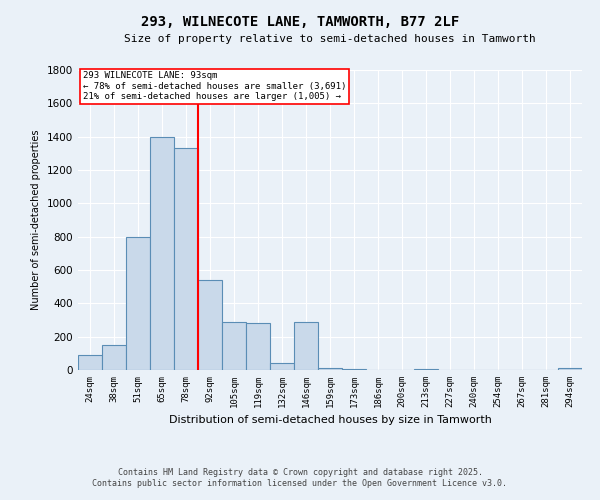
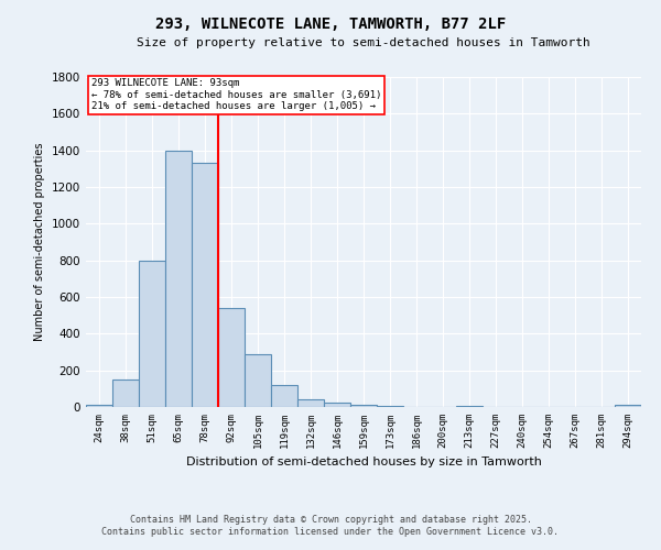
24sqm: 90 -> 10
119sqm: 280 -> 120
146sqm: 290 -> 20
